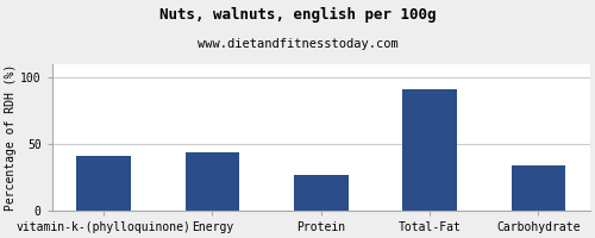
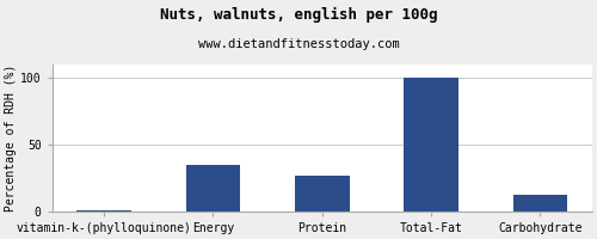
vitamin-k-(phylloquinone): 41 -> 0
Energy: 44 -> 35
Total-Fat: 91 -> 100
Carbohydrate: 34 -> 12
